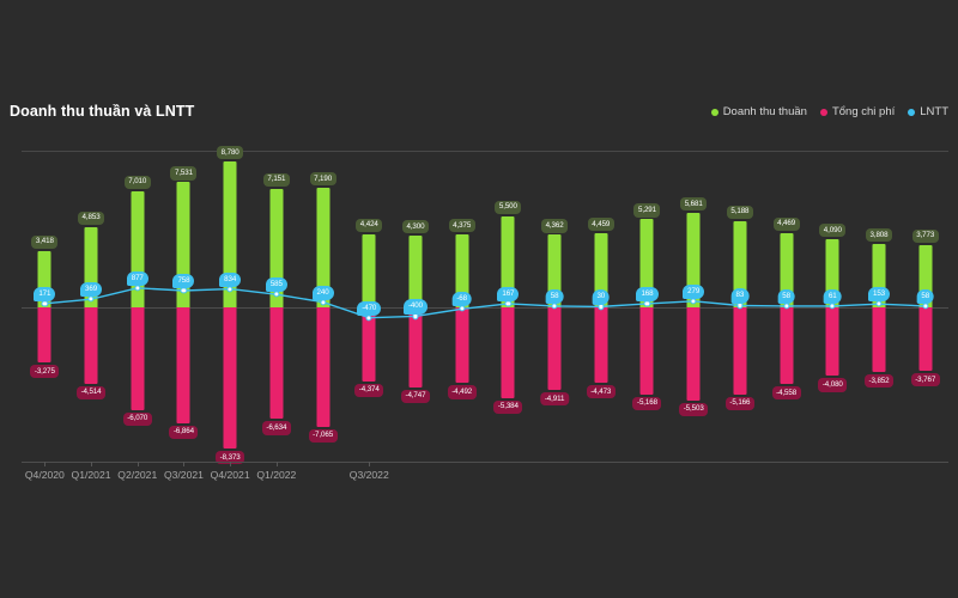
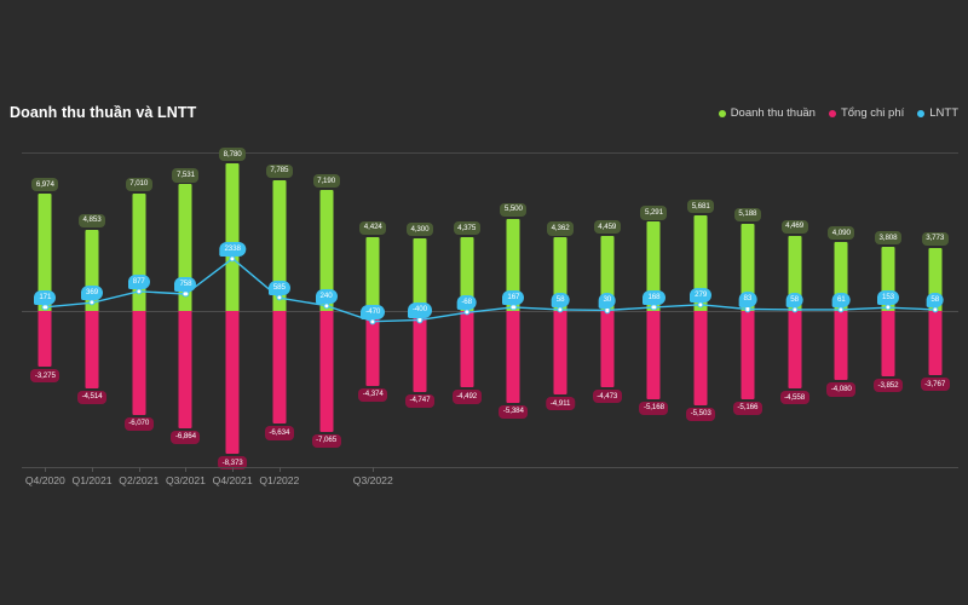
Doanh thu thuần/Q4/2020: 3,418 -> 6,974
LNTT/Q4/2021: 834 -> 2338
Doanh thu thuần/Q1/2022: 7,151 -> 7,785
